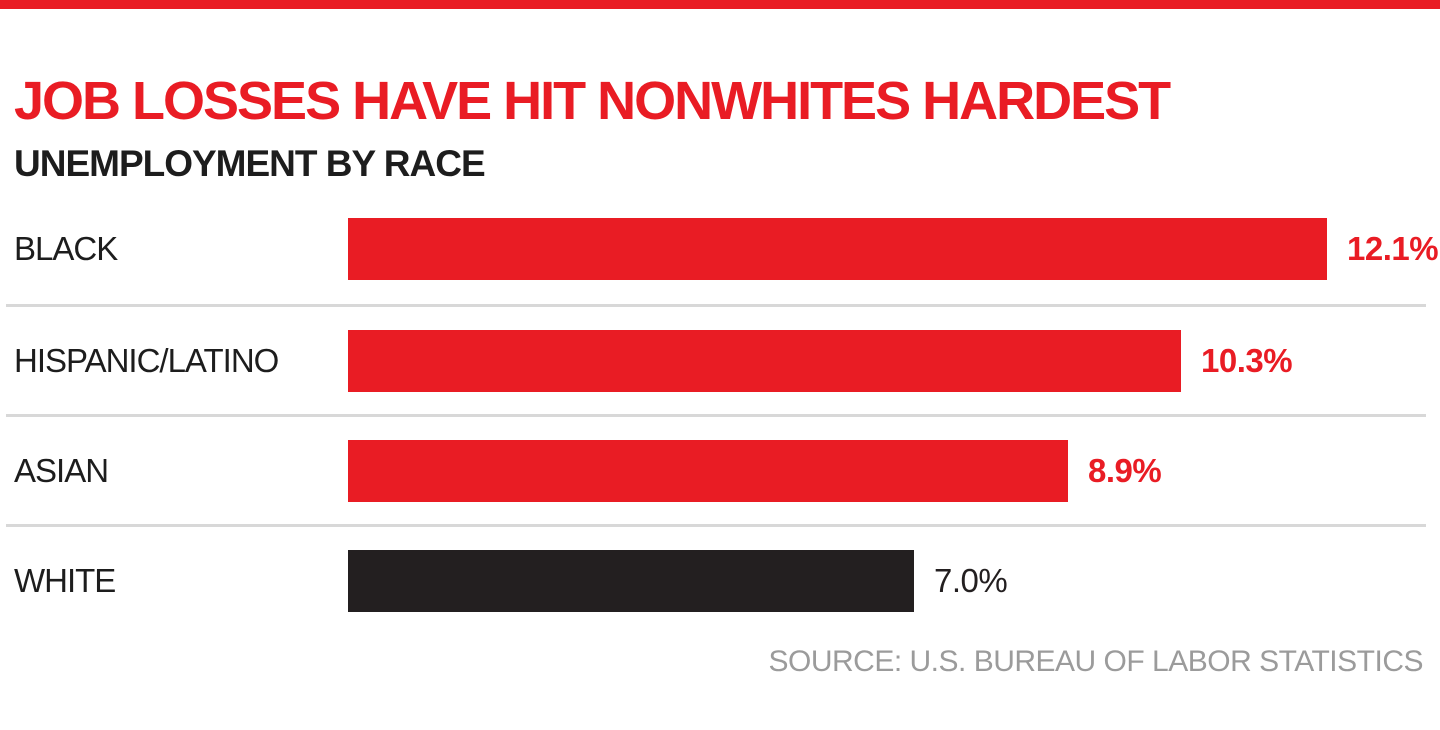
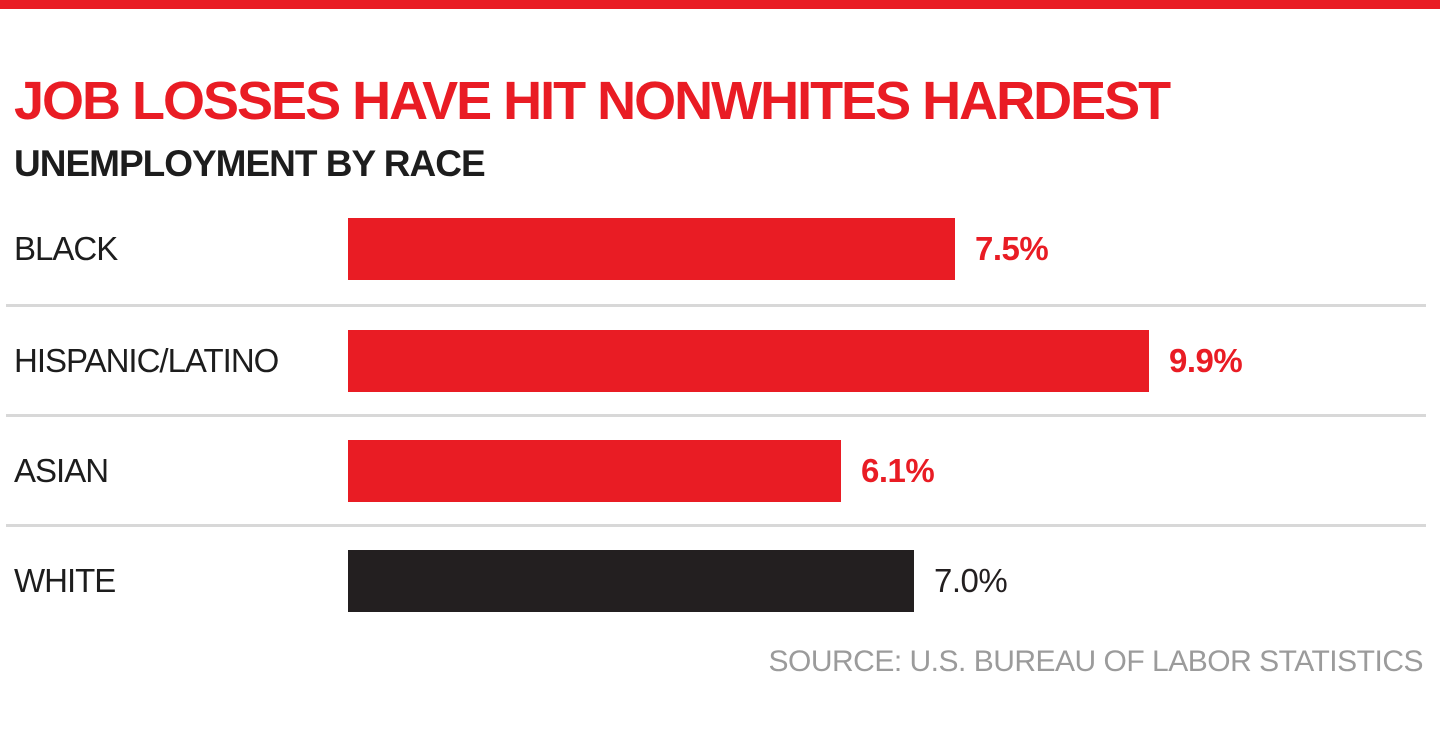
BLACK: 12.1% -> 7.5%
HISPANIC/LATINO: 10.3% -> 9.9%
ASIAN: 8.9% -> 6.1%
